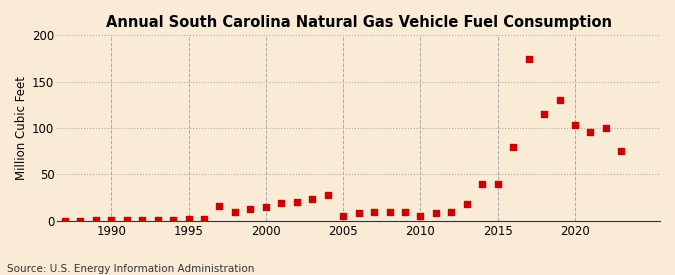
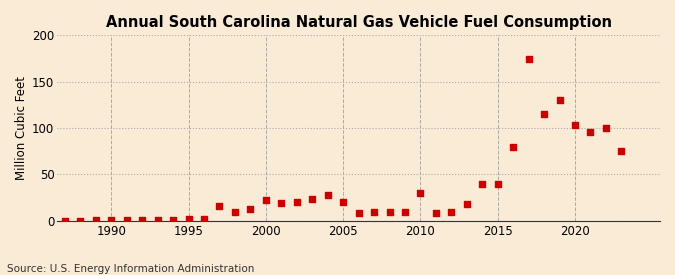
2000: 15 -> 22
2005: 5 -> 20
2010: 5 -> 30
